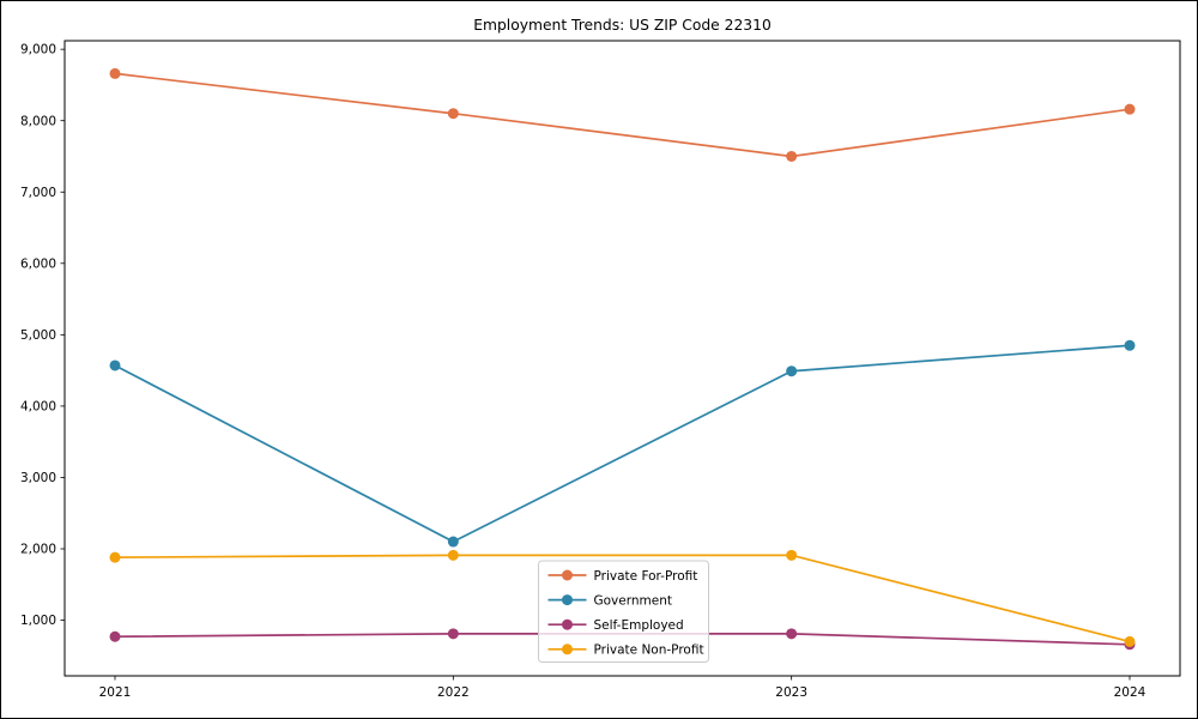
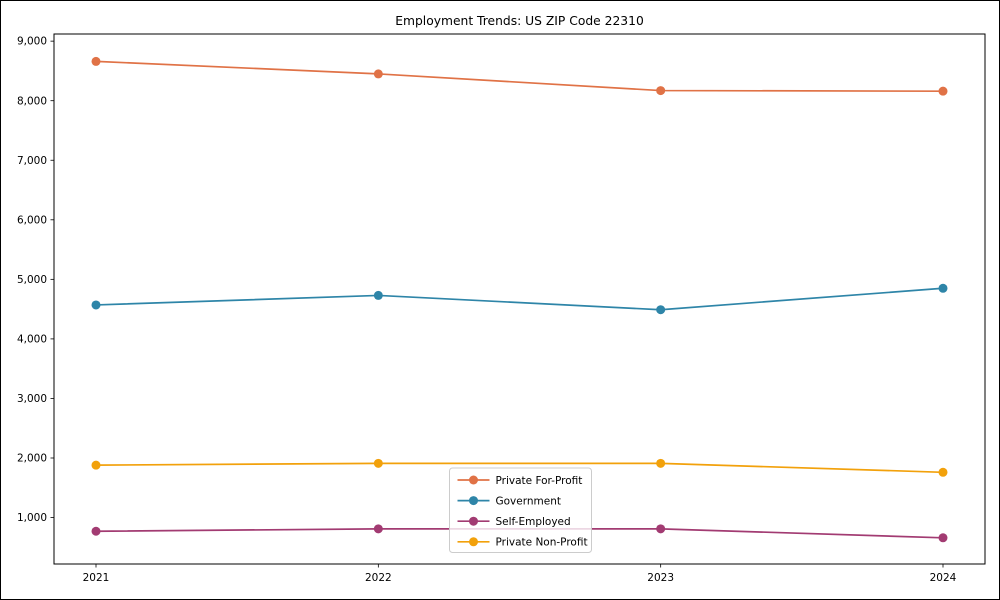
Private For-Profit/2022: 8100 -> 8400
Government/2022: 2100 -> 4700
Private For-Profit/2023: 7500 -> 8200
Private Non-Profit/2024: 700 -> 1800
